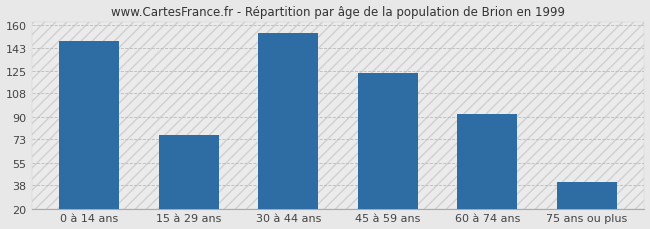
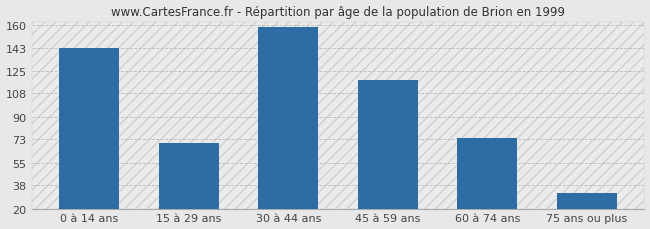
0 à 14 ans: 148 -> 143
15 à 29 ans: 76 -> 70
30 à 44 ans: 154 -> 159
45 à 59 ans: 124 -> 118
60 à 74 ans: 92 -> 74
75 ans ou plus: 40 -> 32
